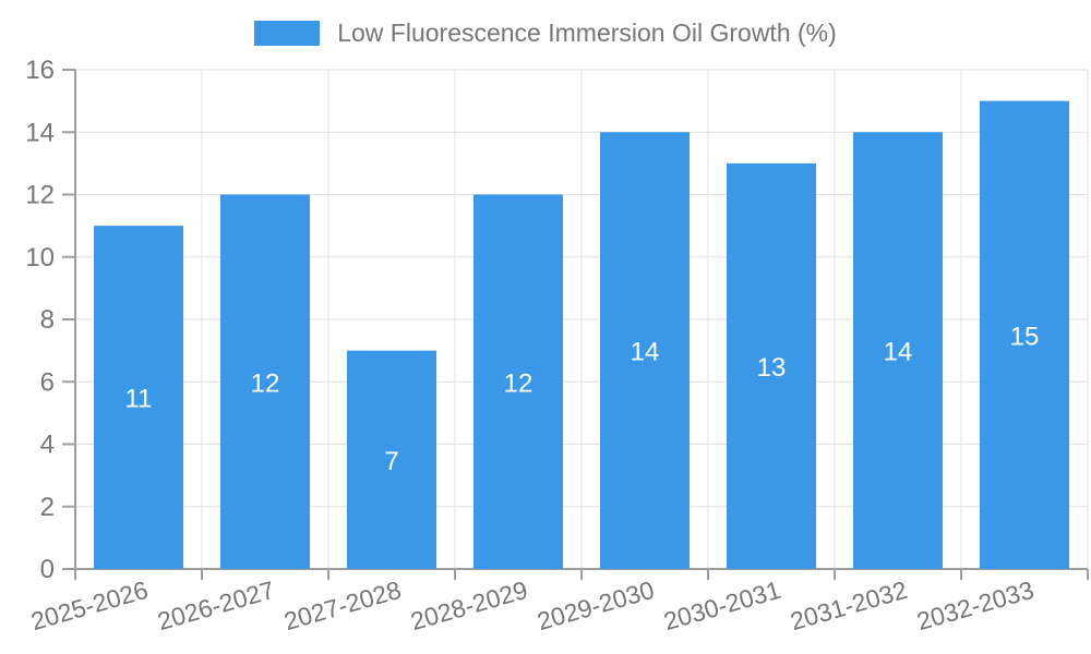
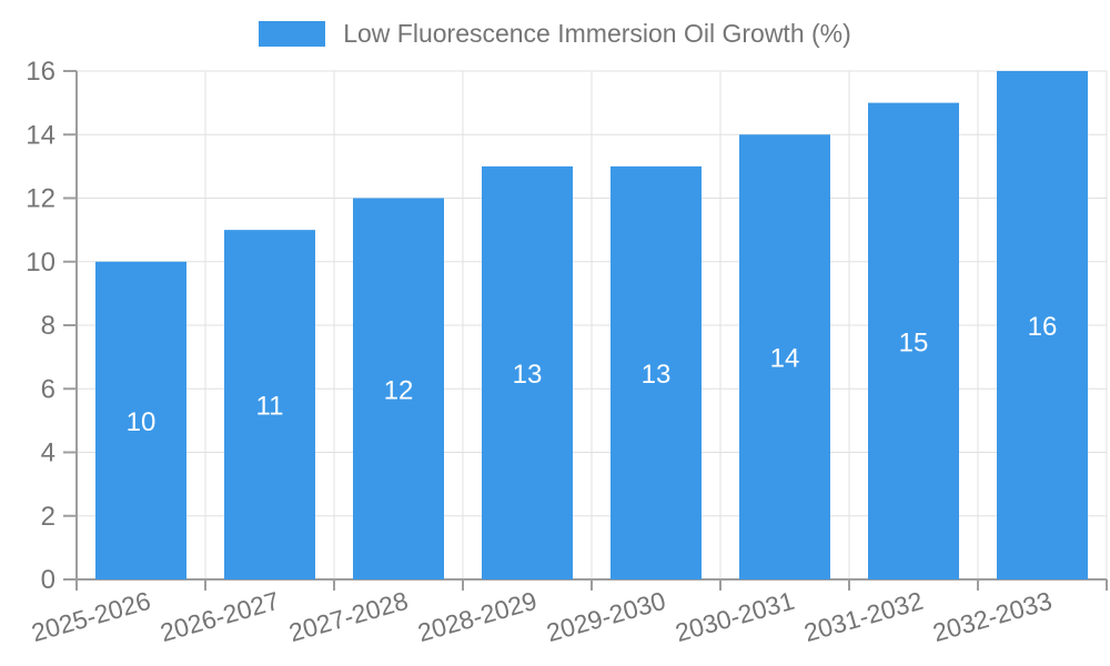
2025-2026: 11 -> 10
2026-2027: 12 -> 11
2027-2028: 7 -> 12
2028-2029: 12 -> 13
2029-2030: 14 -> 13
2030-2031: 13 -> 14
2031-2032: 14 -> 15
2032-2033: 15 -> 16
